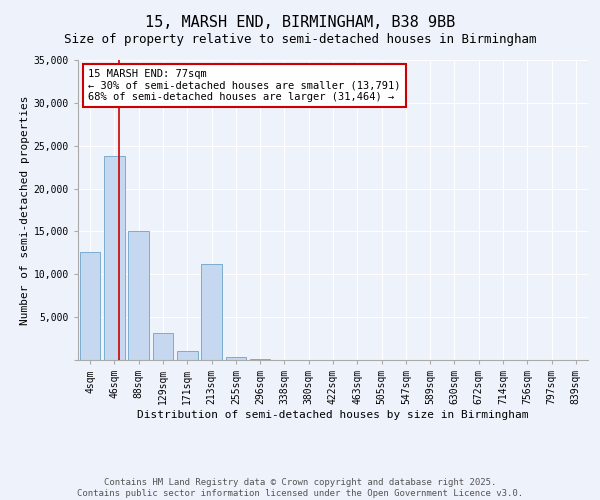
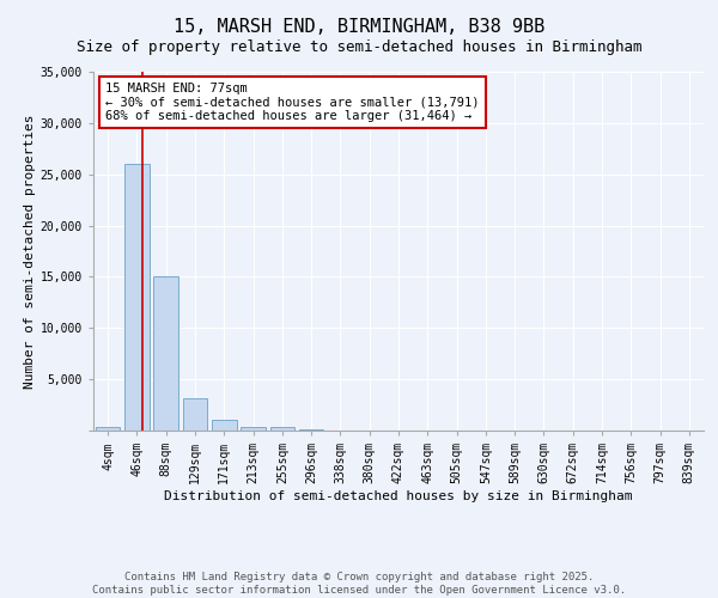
4sqm: 12,600 -> 400
46sqm: 23,800 -> 26,000
213sqm: 11,200 -> 400
